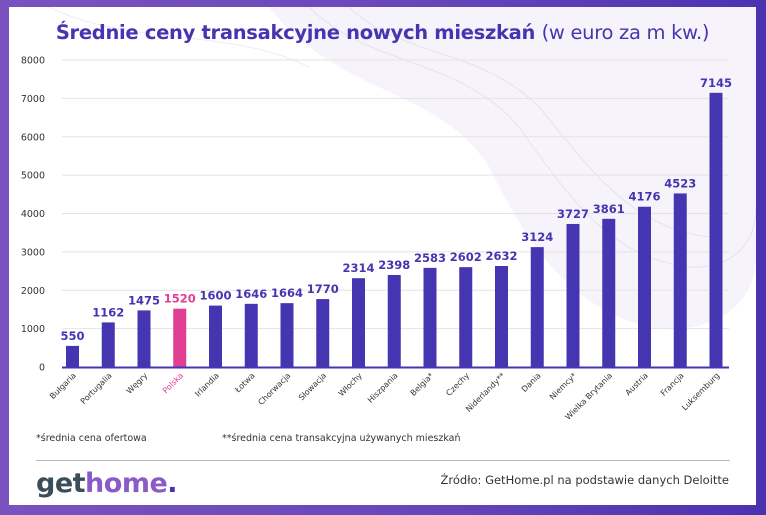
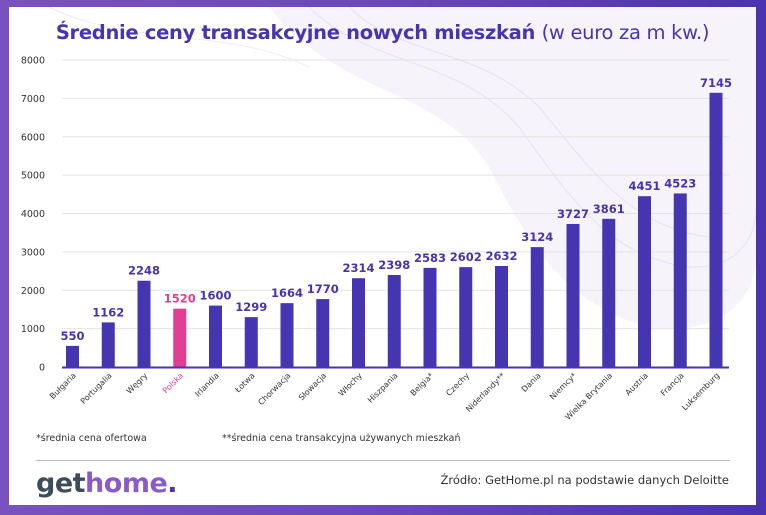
Węgry: 1475 -> 2248
Łotwa: 1646 -> 1299
Austria: 4176 -> 4451
